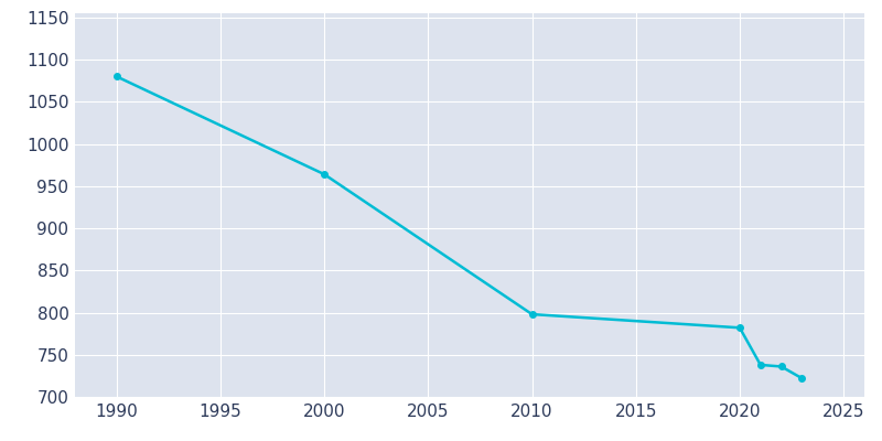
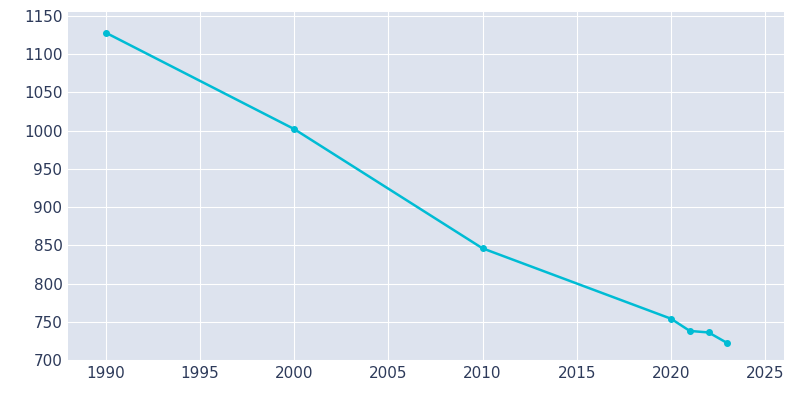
1990: 1080 -> 1128
2000: 964 -> 1002
2010: 798 -> 846
2020: 782 -> 754
